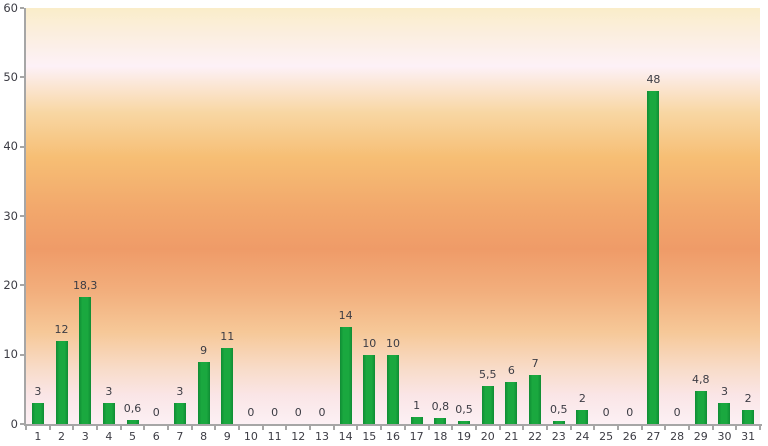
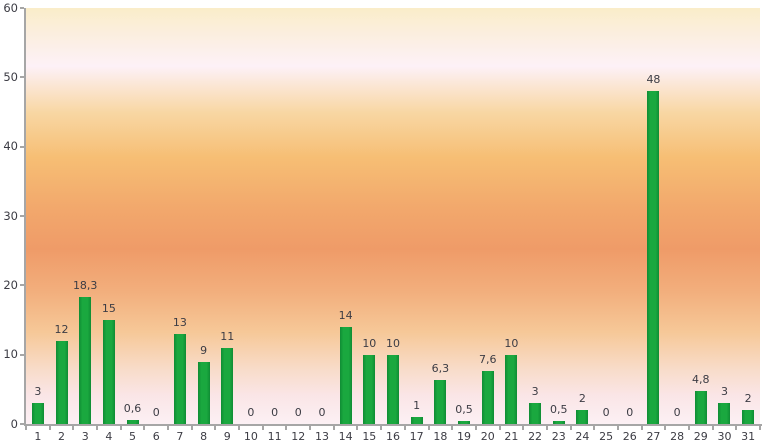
4: 3 -> 15
7: 3 -> 13
18: 0,8 -> 6,3
20: 5,5 -> 7,6
21: 6 -> 10
22: 7 -> 3
